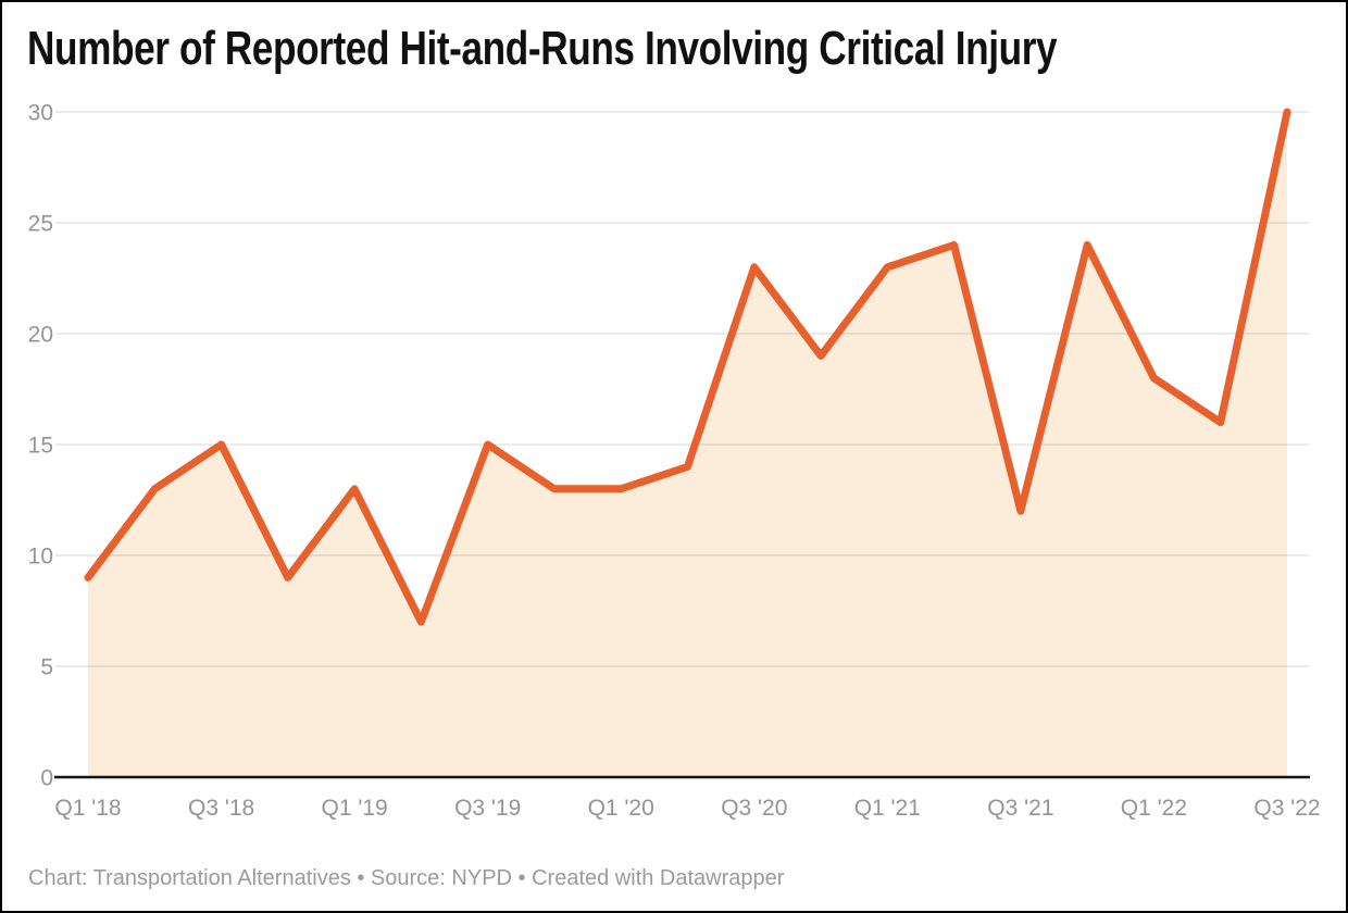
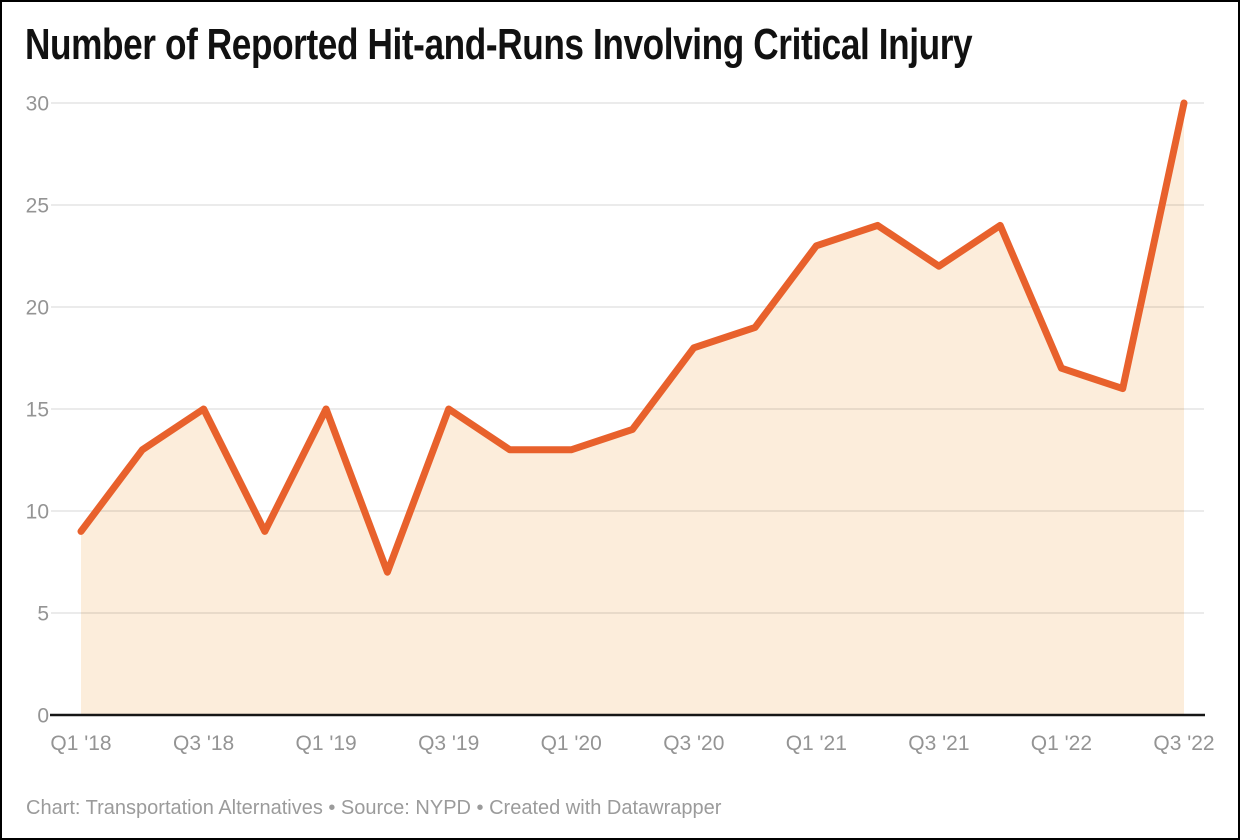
Q1 '19: 13 -> 15
Q3 '20: 23 -> 18
Q3 '21: 12 -> 22
Q1 '22: 18 -> 17
